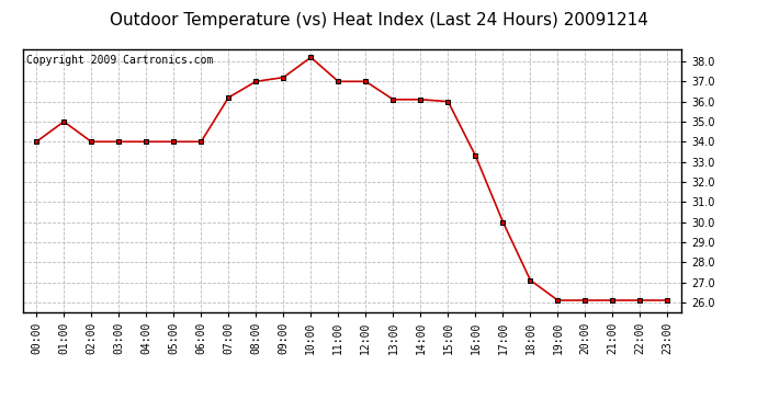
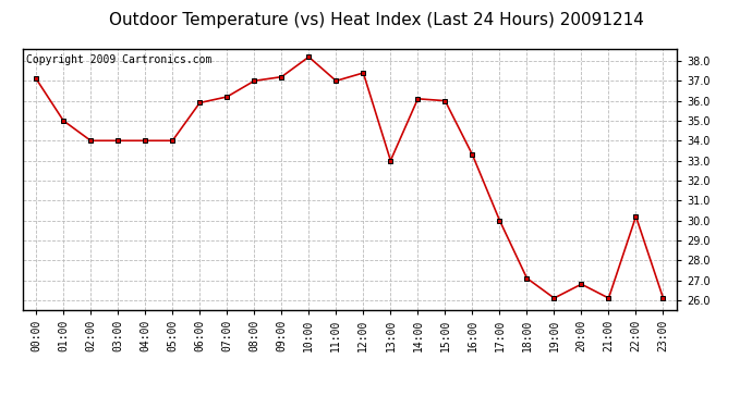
00:00: 34.0 -> 37.1
06:00: 34.0 -> 35.9
12:00: 37.0 -> 37.4
13:00: 36.1 -> 33.0
20:00: 26.1 -> 26.8
22:00: 26.1 -> 30.2
